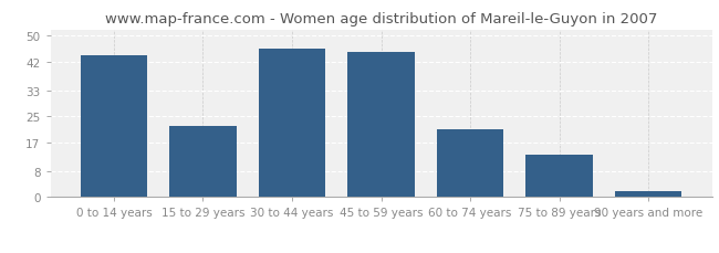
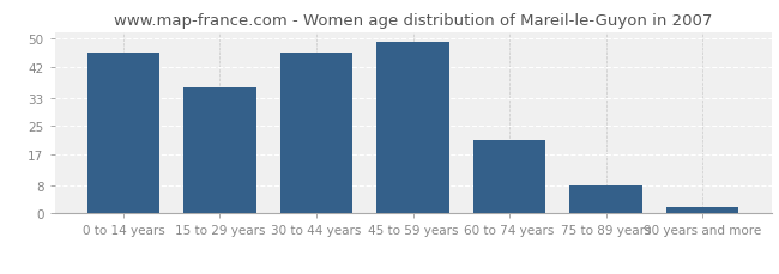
0 to 14 years: 44 -> 46
15 to 29 years: 22 -> 36
45 to 59 years: 45 -> 49
75 to 89 years: 13 -> 8
